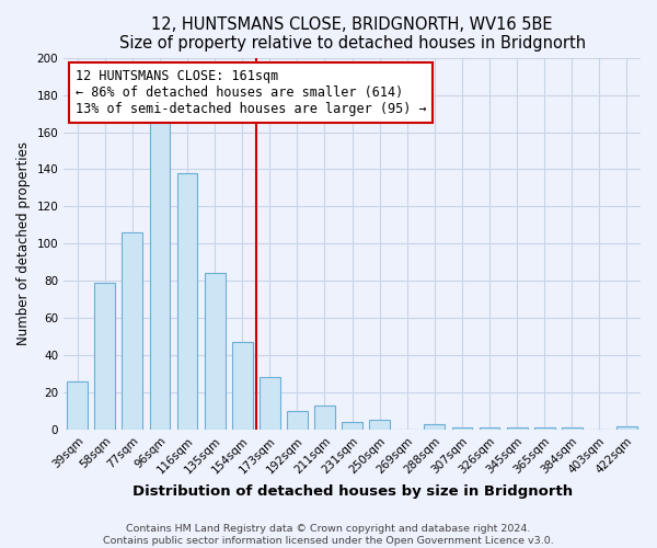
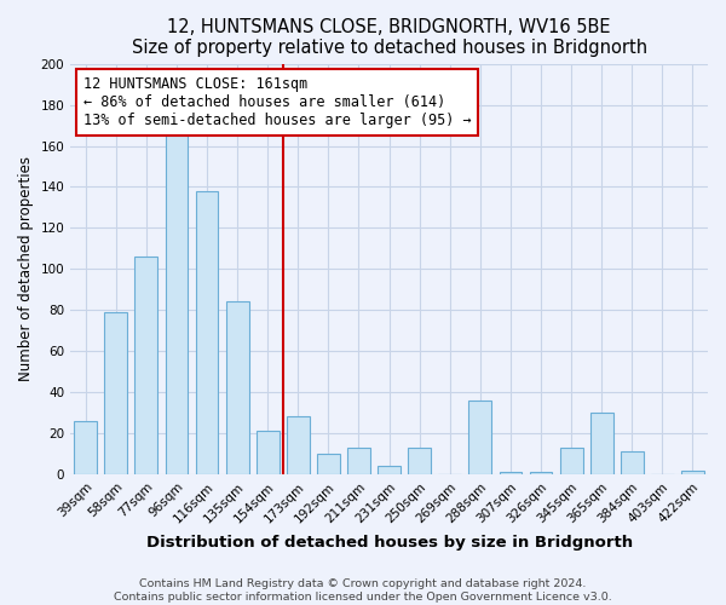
154sqm: 47 -> 21
250sqm: 5 -> 13
288sqm: 3 -> 36
345sqm: 1 -> 13
365sqm: 1 -> 30
384sqm: 1 -> 11
